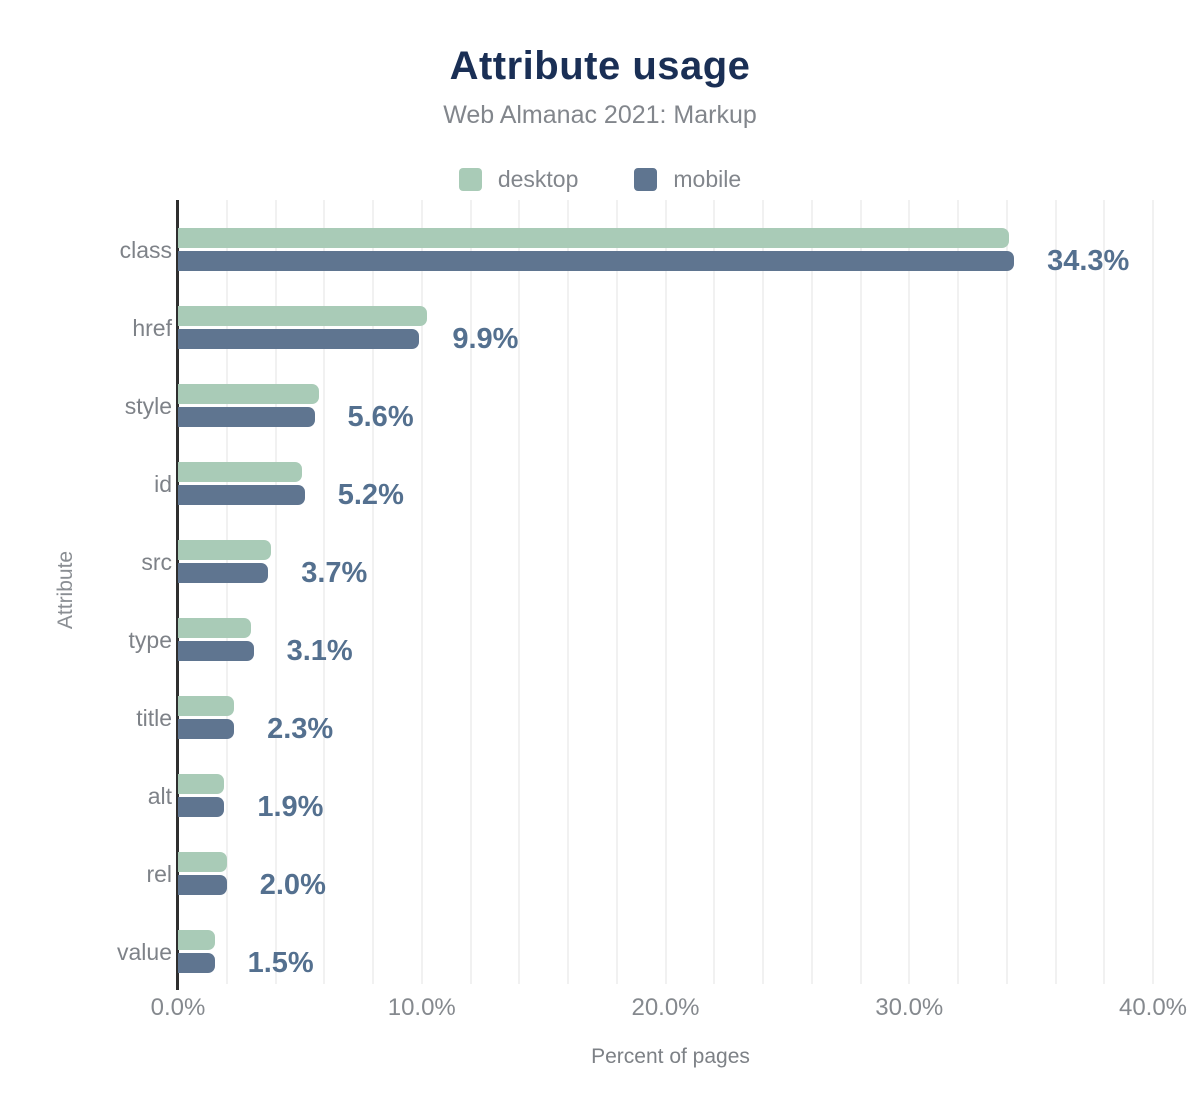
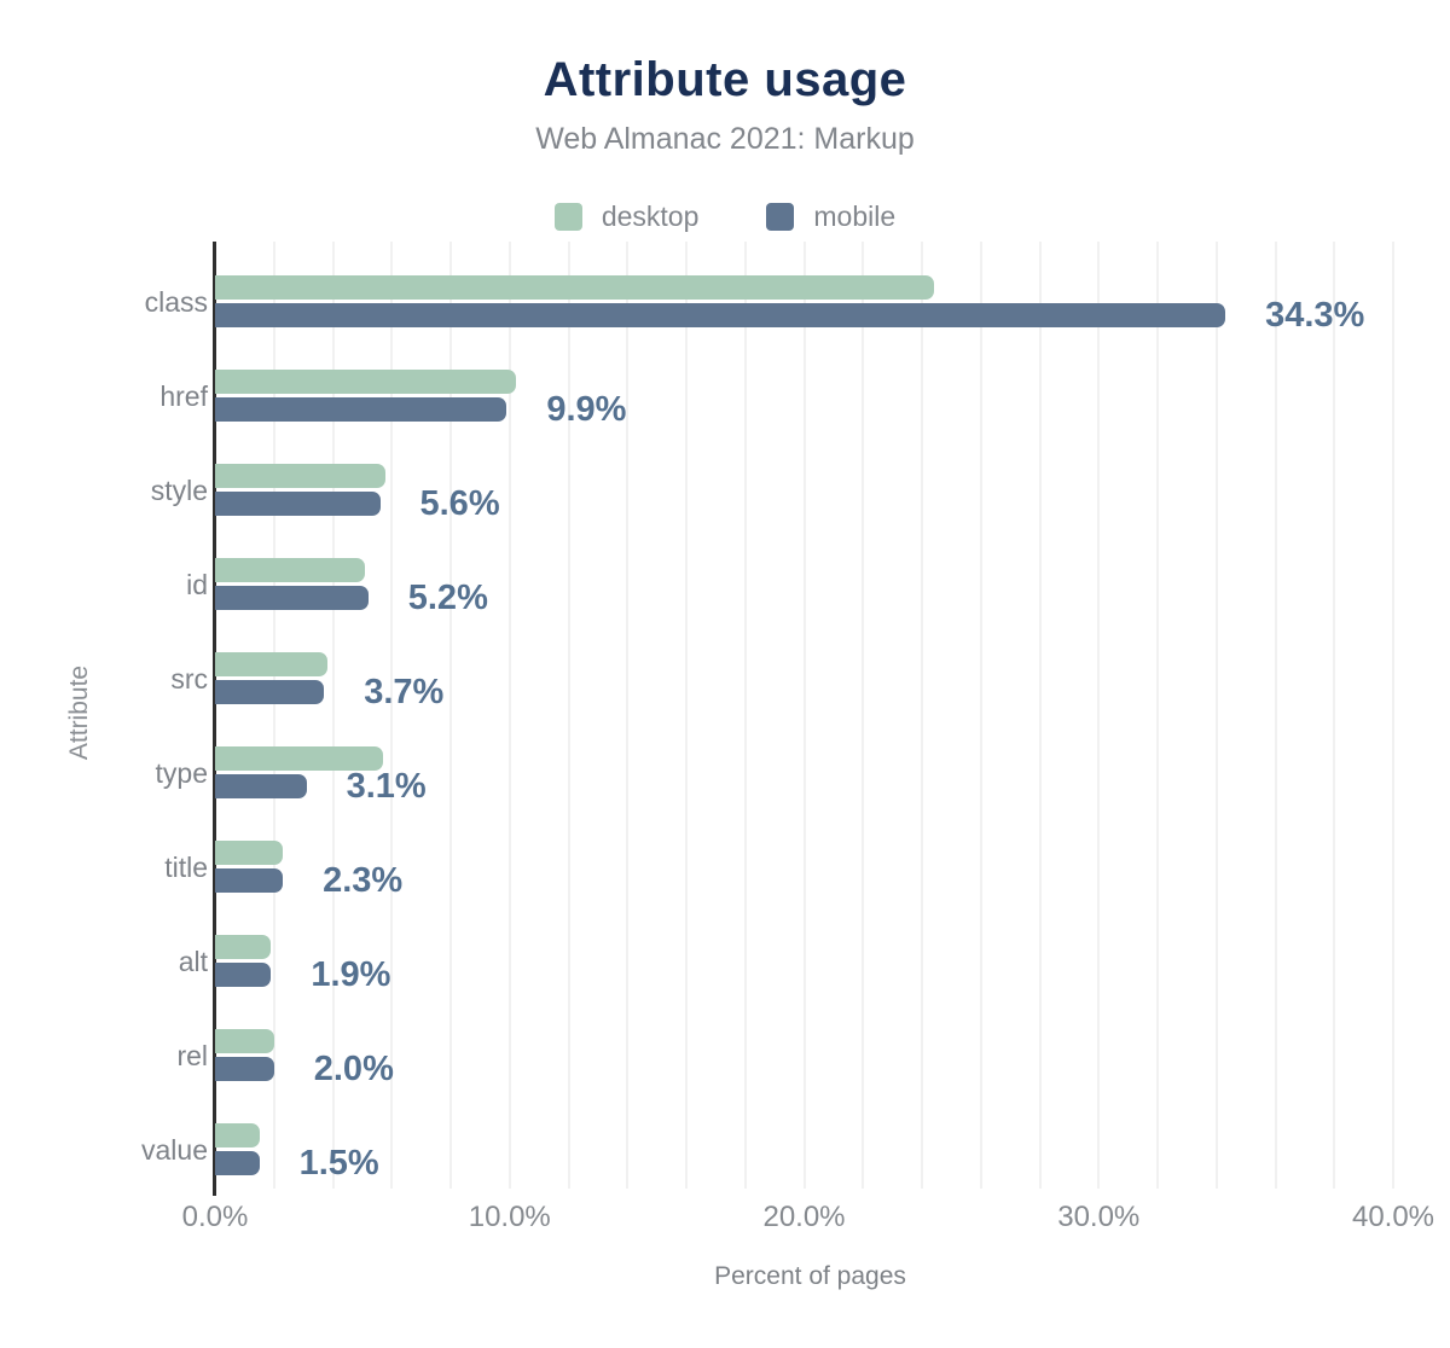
desktop/class: 34.1% -> 24.4%
desktop/type: 3.0% -> 5.7%
